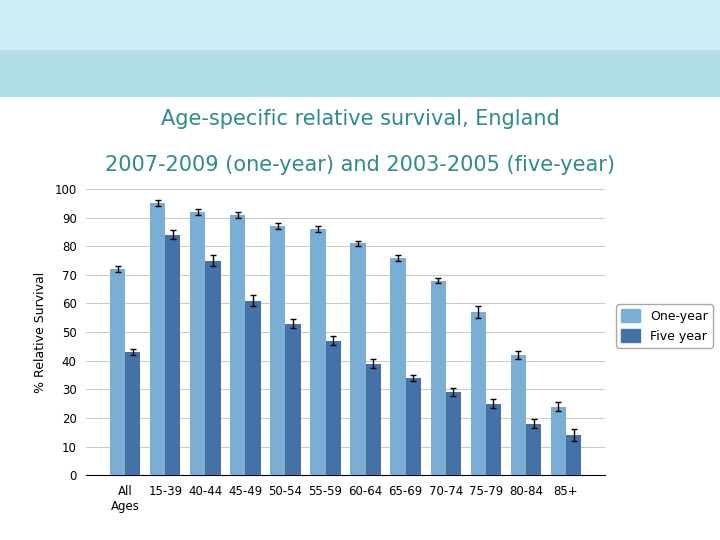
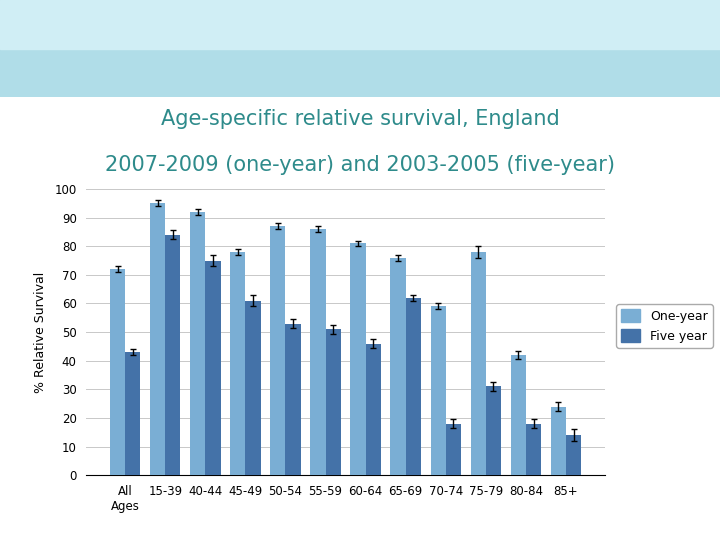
One-year/45-49: 91 -> 78
Five year/55-59: 47 -> 51
Five year/60-64: 39 -> 46
Five year/65-69: 34 -> 62
One-year/70-74: 68 -> 59
Five year/70-74: 29 -> 18
One-year/75-79: 57 -> 78
Five year/75-79: 25 -> 31
